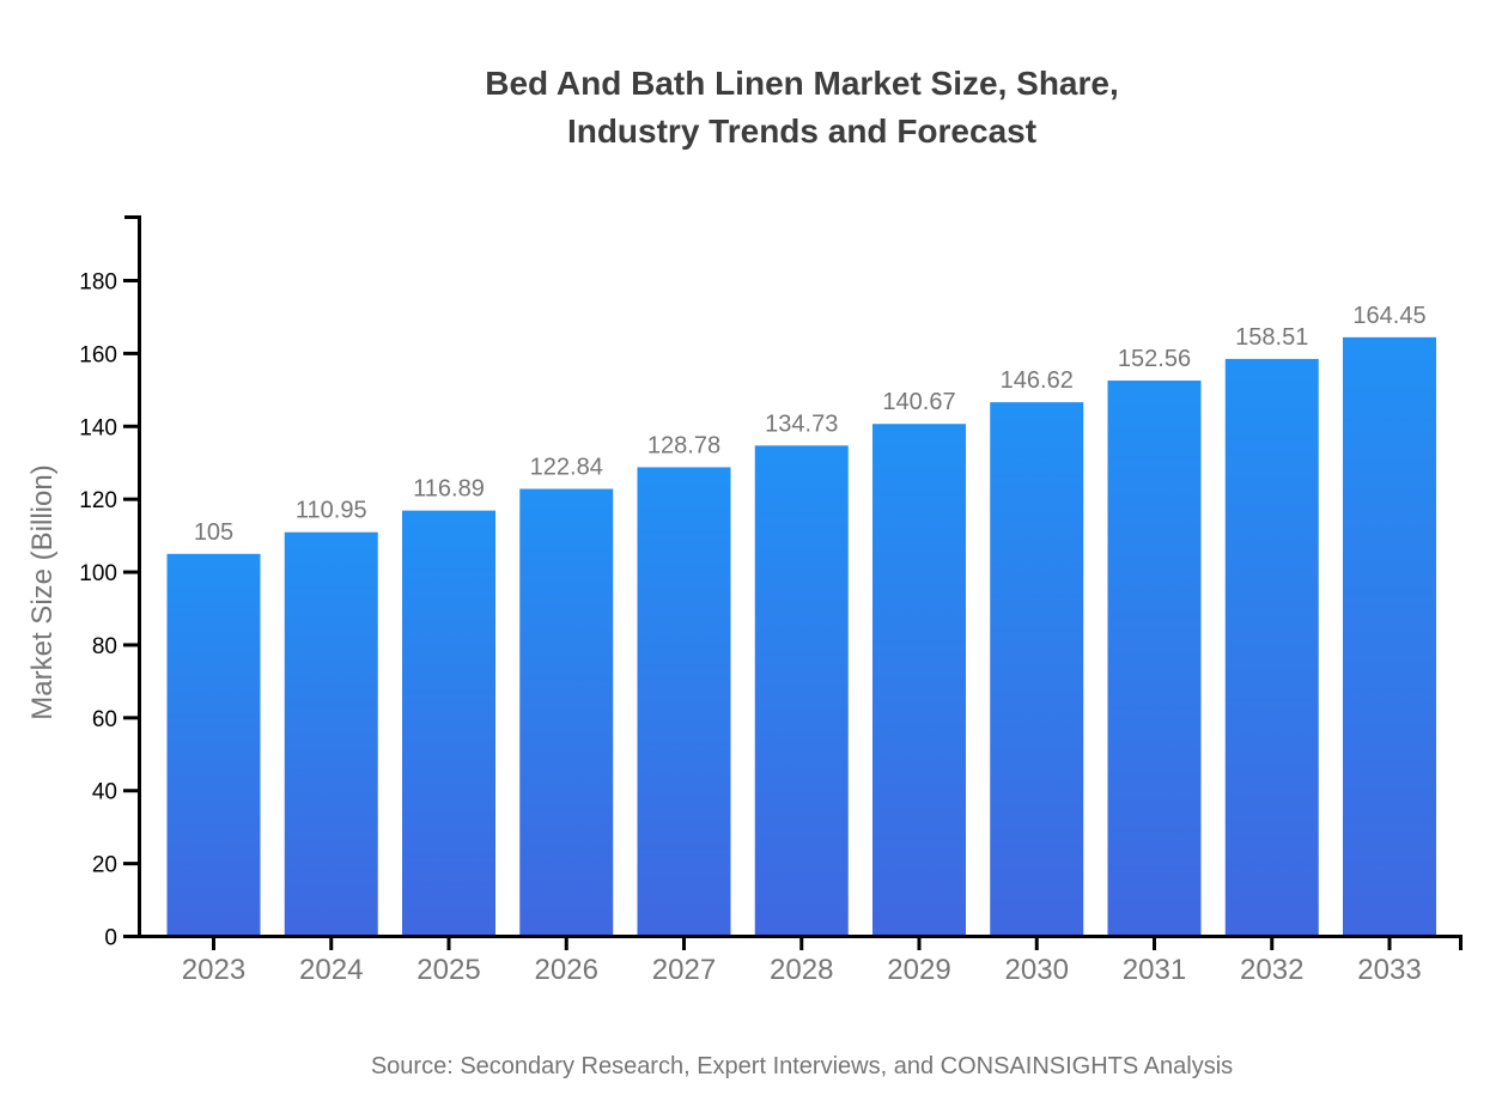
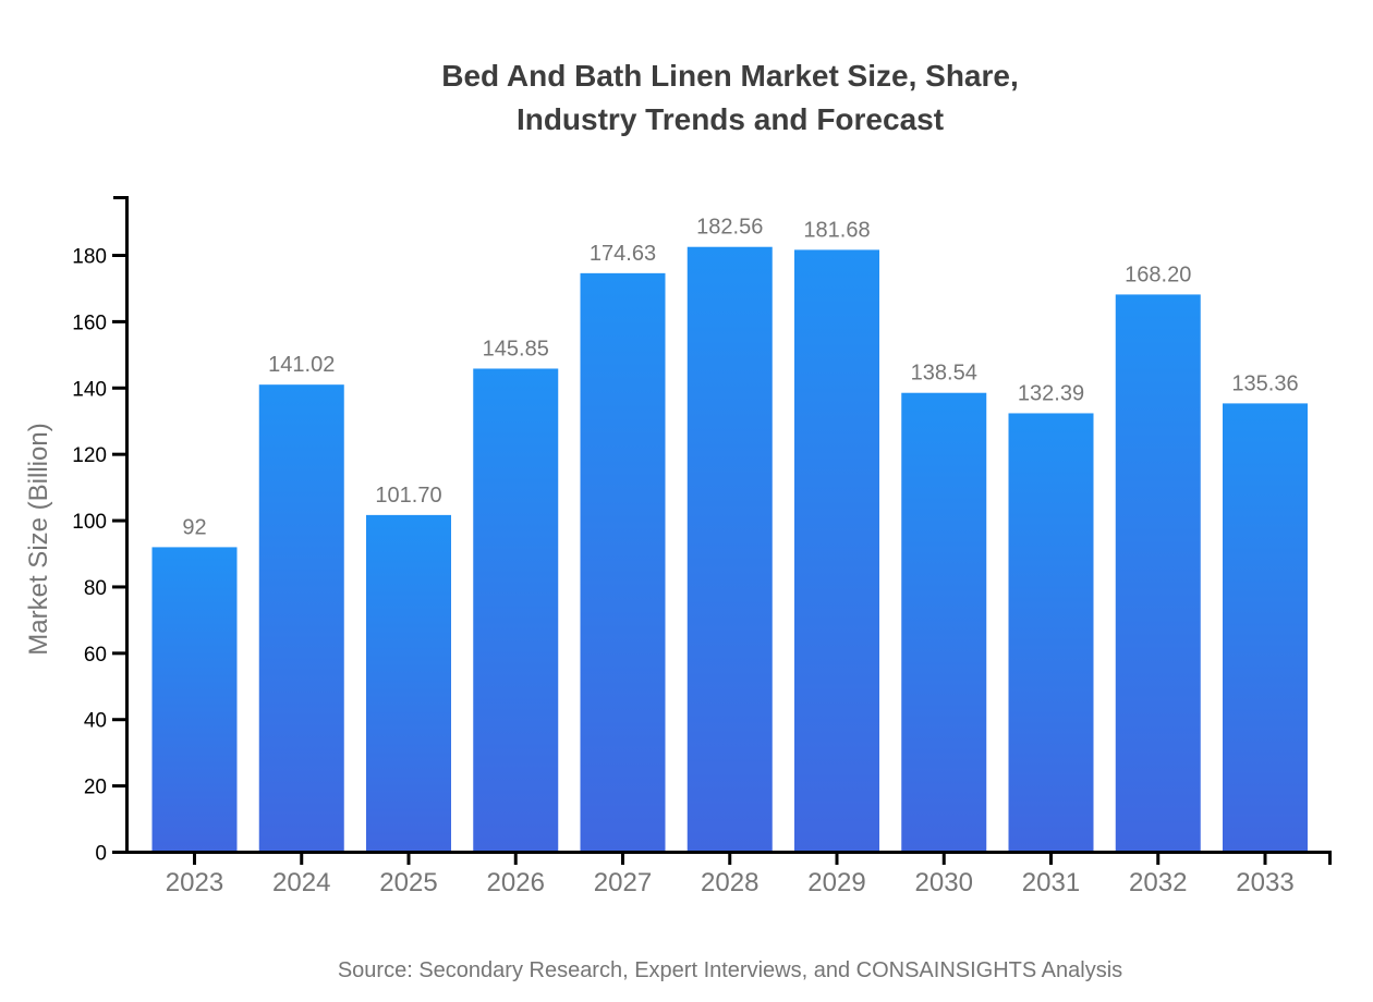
2023: 105 -> 92
2024: 110.95 -> 141.02
2025: 116.89 -> 101.70
2026: 122.84 -> 145.85
2027: 128.78 -> 174.63
2028: 134.73 -> 182.56
2029: 140.67 -> 181.68
2030: 146.62 -> 138.54
2031: 152.56 -> 132.39
2032: 158.51 -> 168.20
2033: 164.45 -> 135.36
